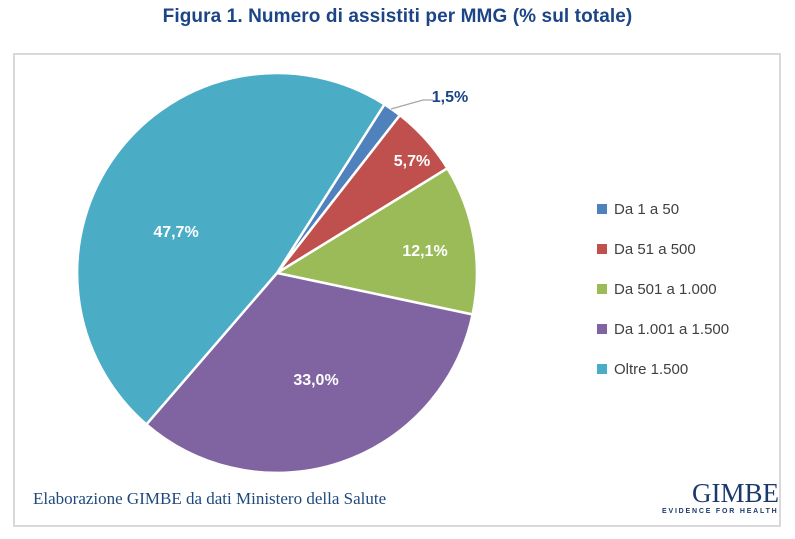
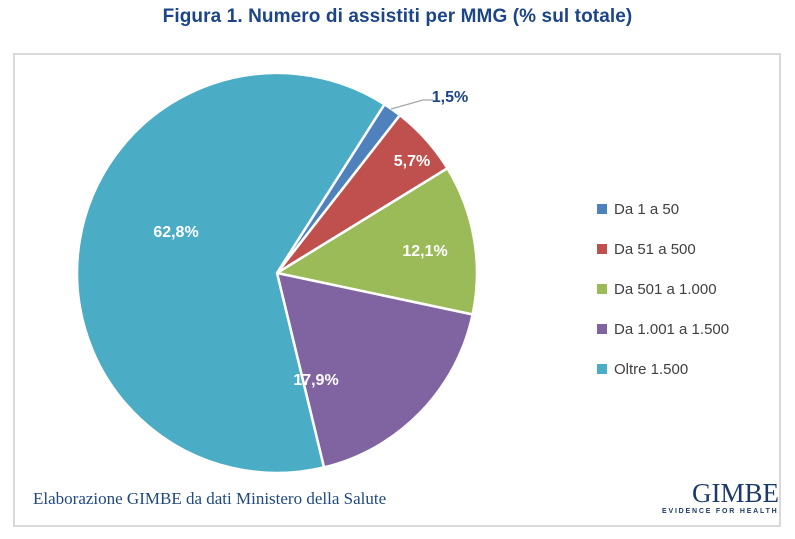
Da 1.001 a 1.500: 33,0% -> 17,9%
Oltre 1.500: 47,7% -> 62,8%
